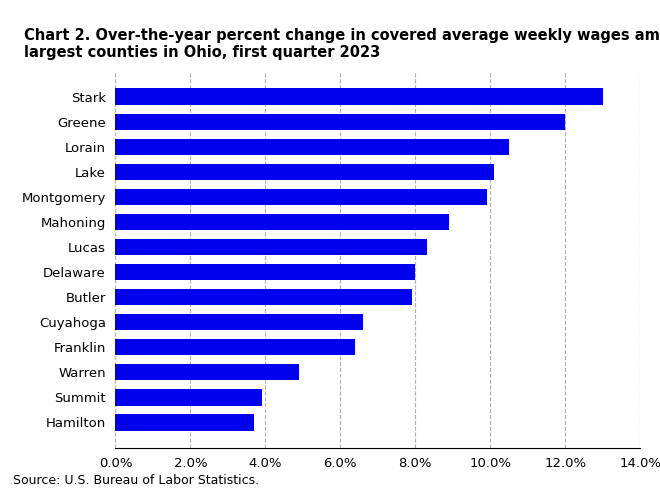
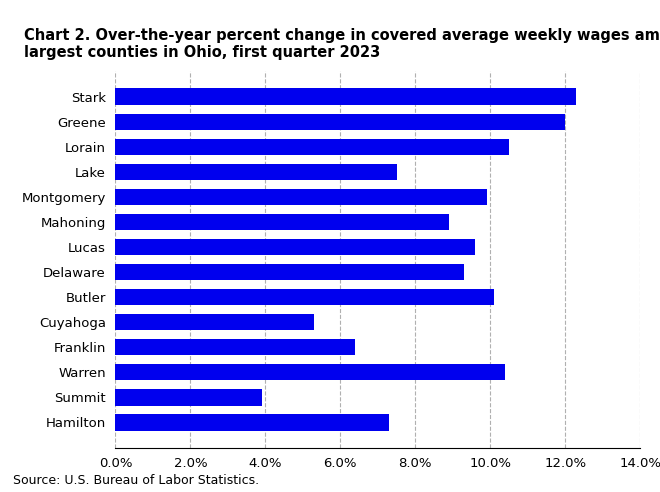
Stark: 13.0% -> 12.3%
Lake: 10.1% -> 7.5%
Lucas: 8.3% -> 9.6%
Delaware: 8.0% -> 9.3%
Butler: 7.9% -> 10.1%
Cuyahoga: 6.6% -> 5.3%
Warren: 4.9% -> 10.4%
Hamilton: 3.7% -> 7.3%
